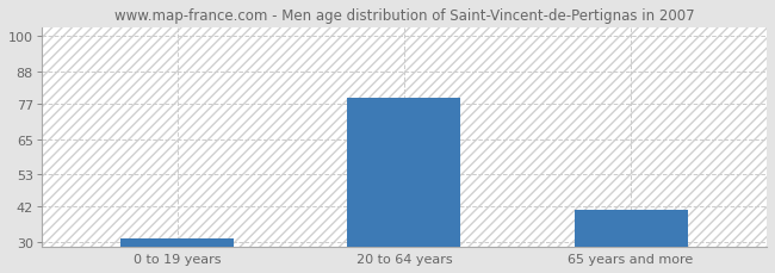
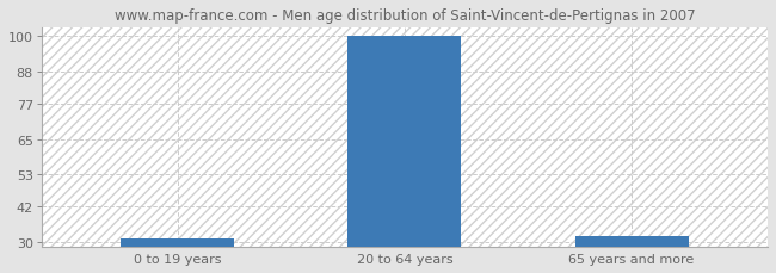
20 to 64 years: 79 -> 100
65 years and more: 41 -> 32
